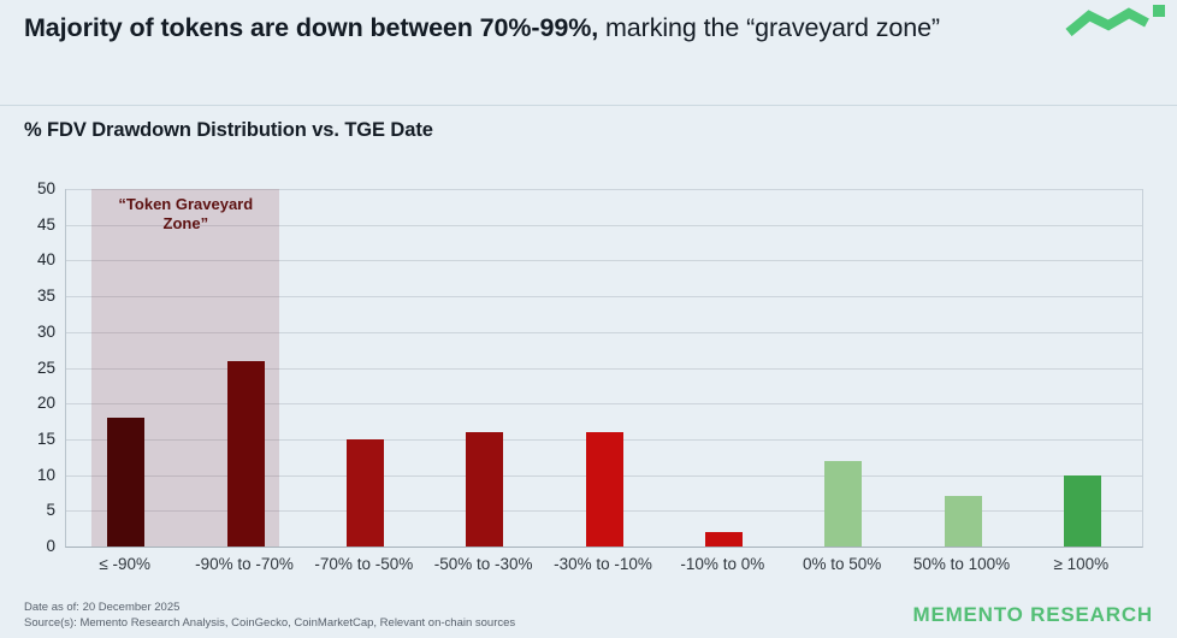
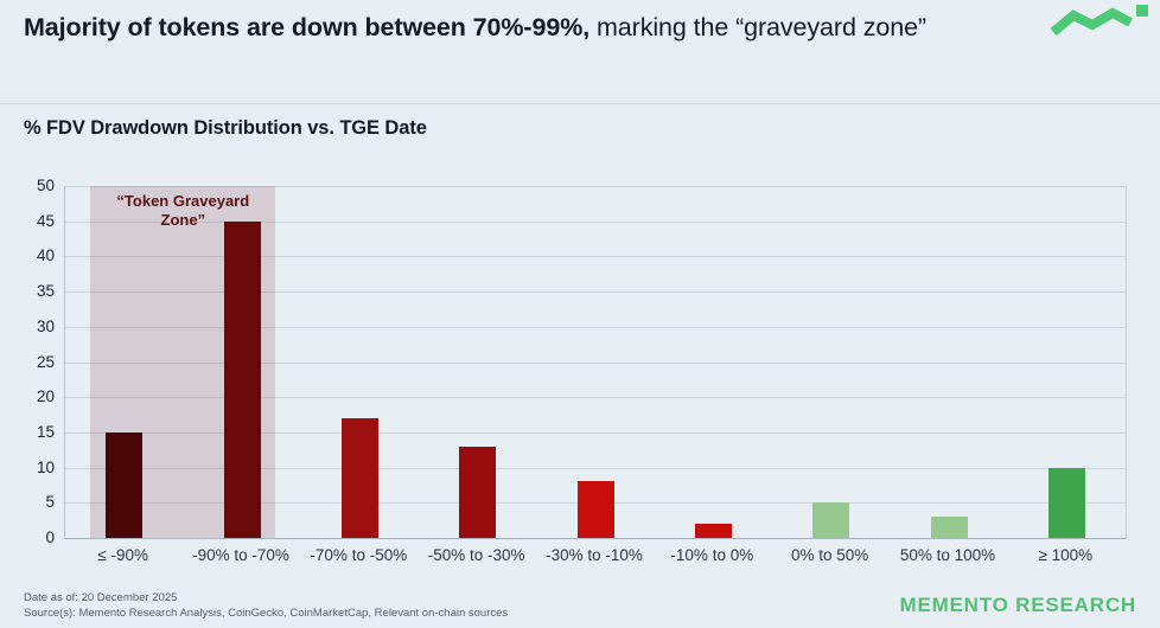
≤ -90%: 18 -> 15
-90% to -70%: 26 -> 45
-70% to -50%: 15 -> 17
-50% to -30%: 16 -> 13
-30% to -10%: 16 -> 8
0% to 50%: 12 -> 5
50% to 100%: 7 -> 3
